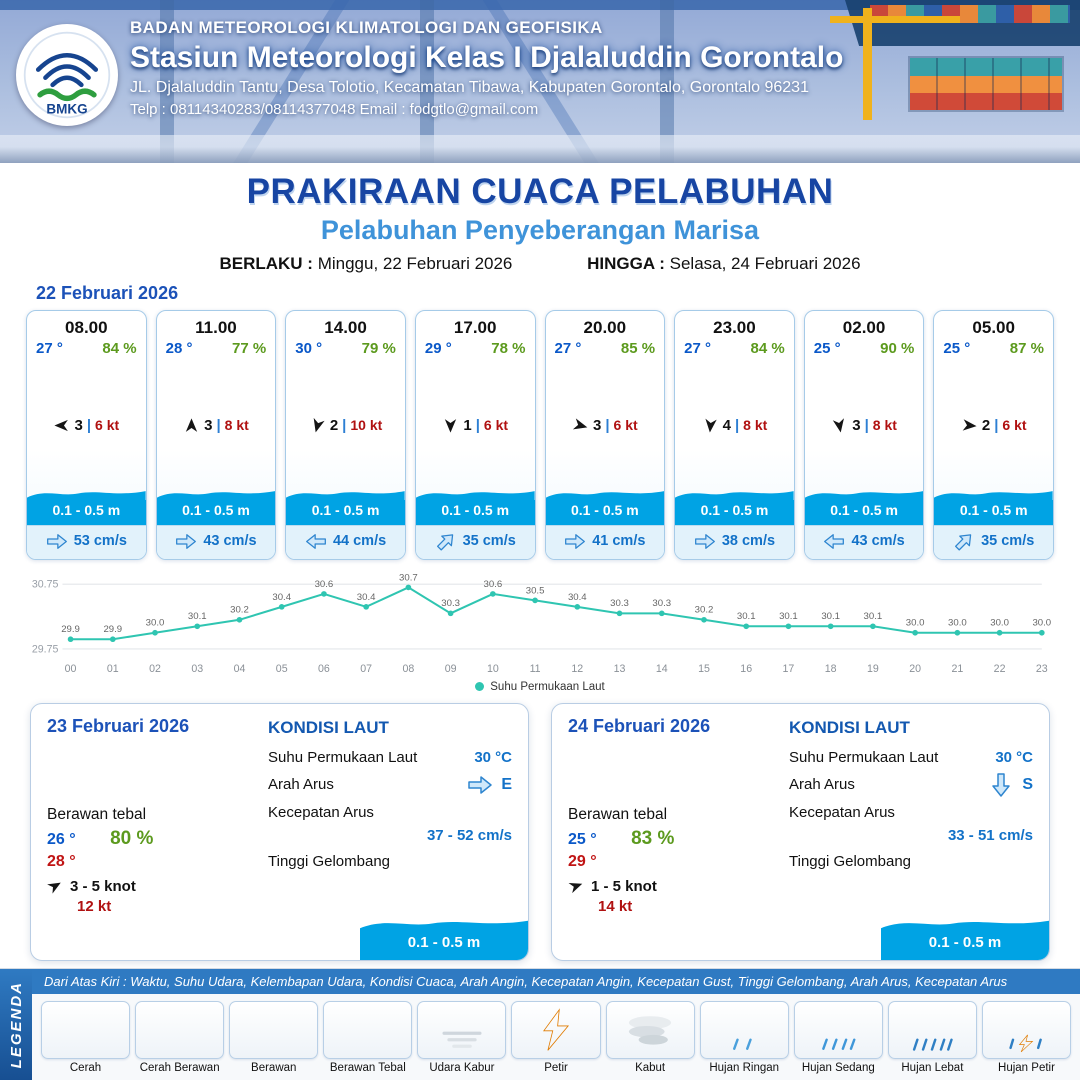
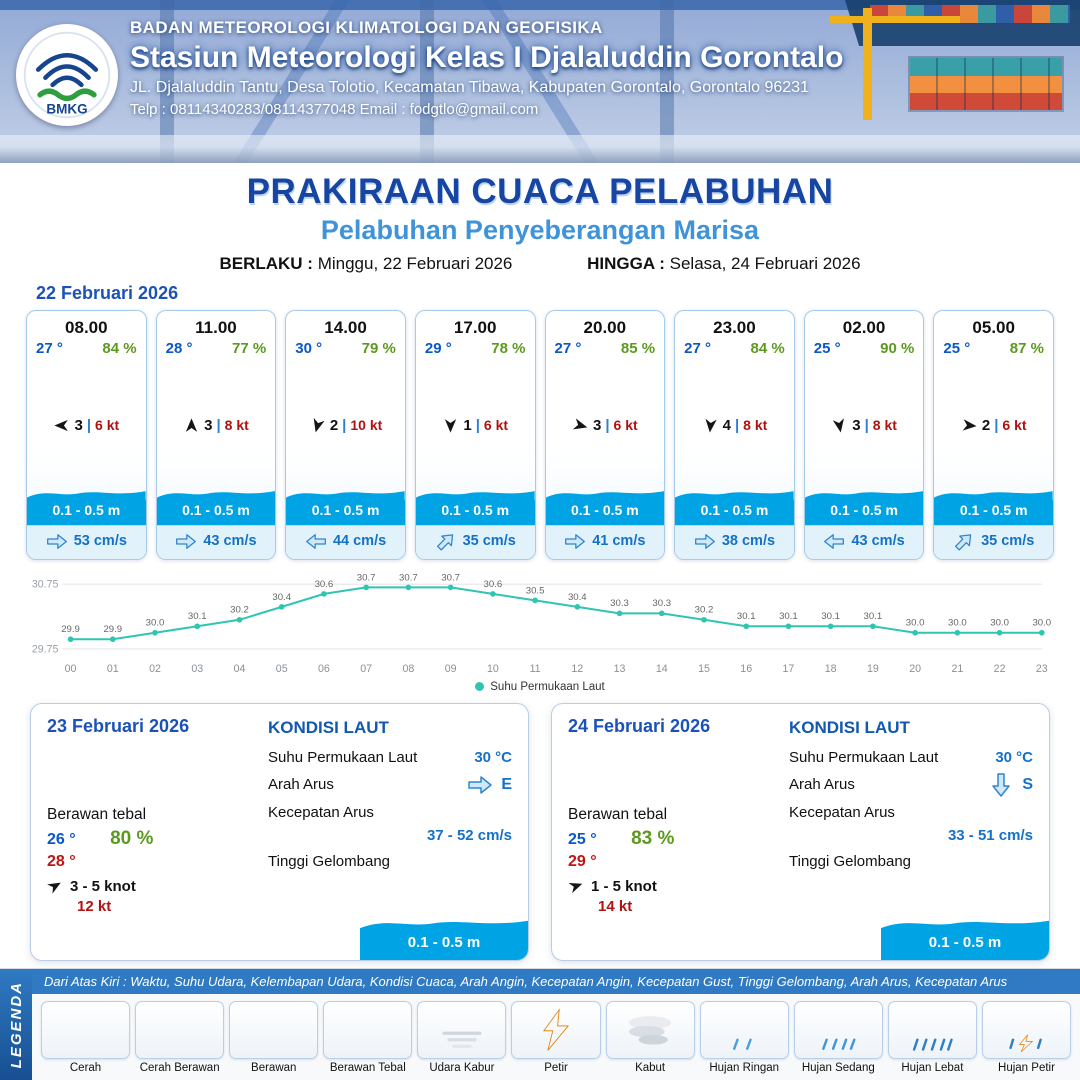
07: 30.4 -> 30.7
09: 30.3 -> 30.7
